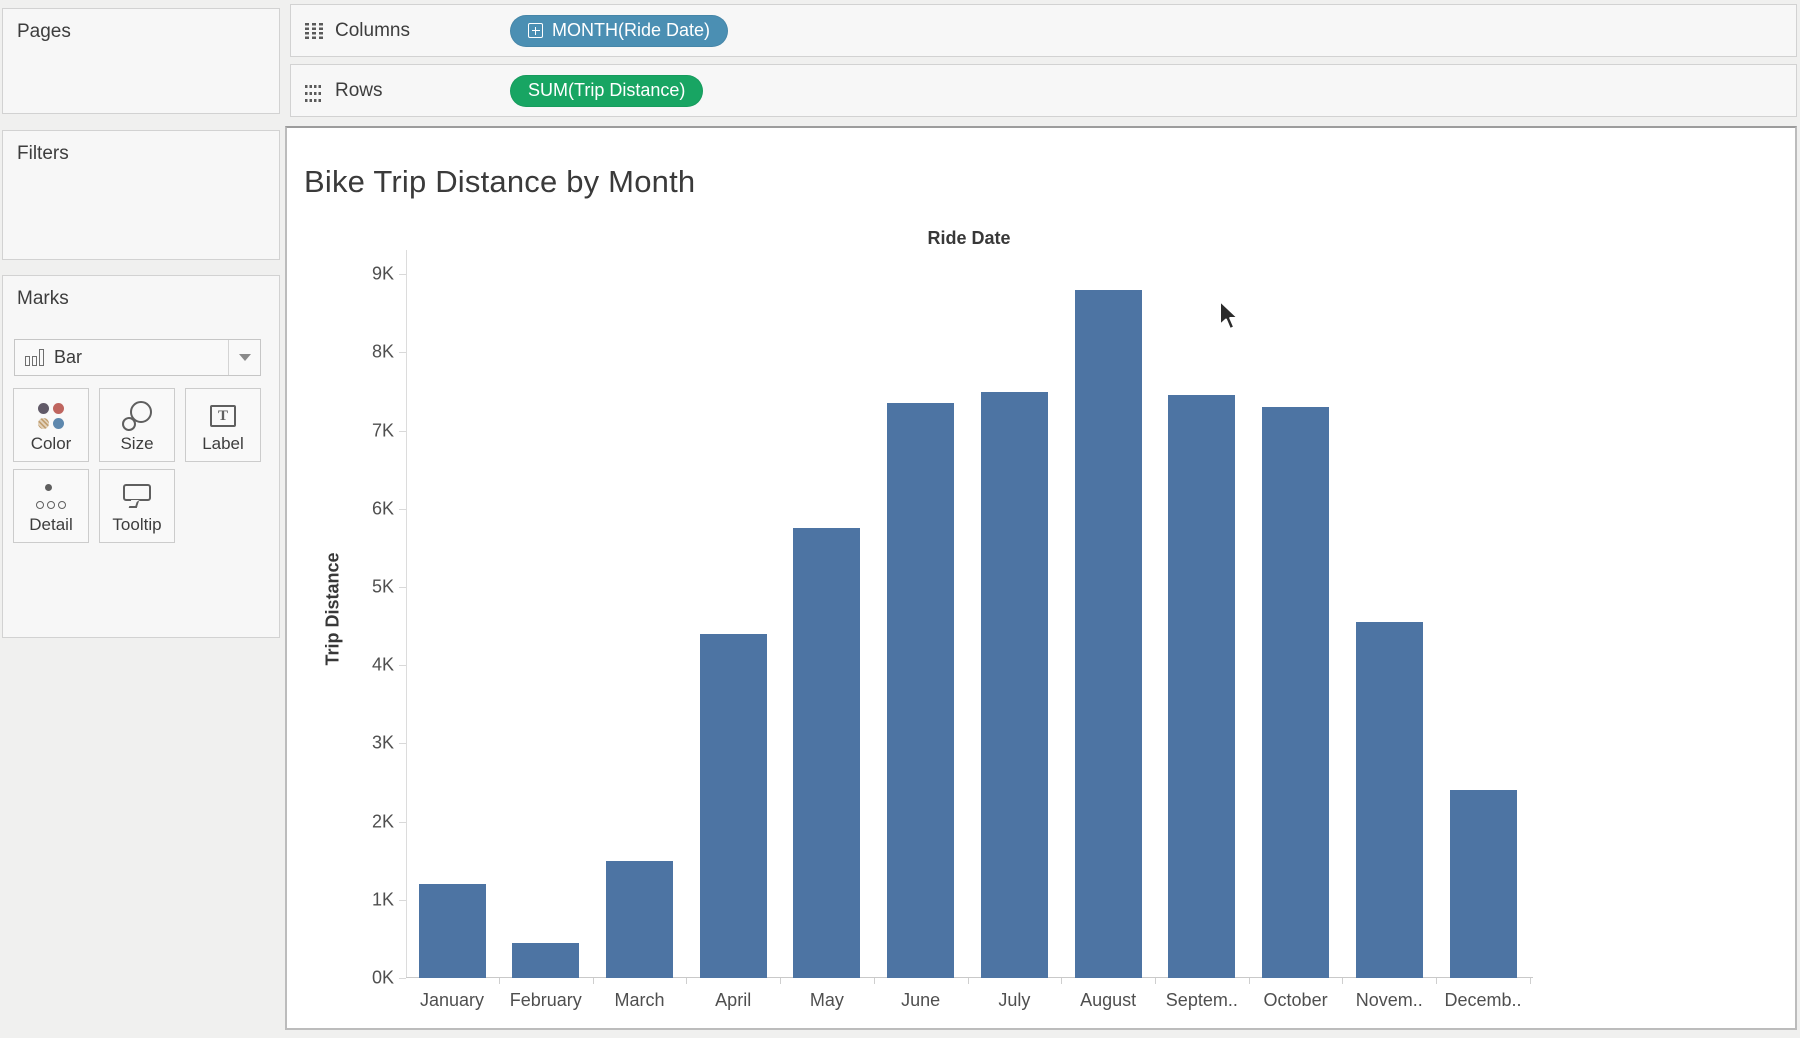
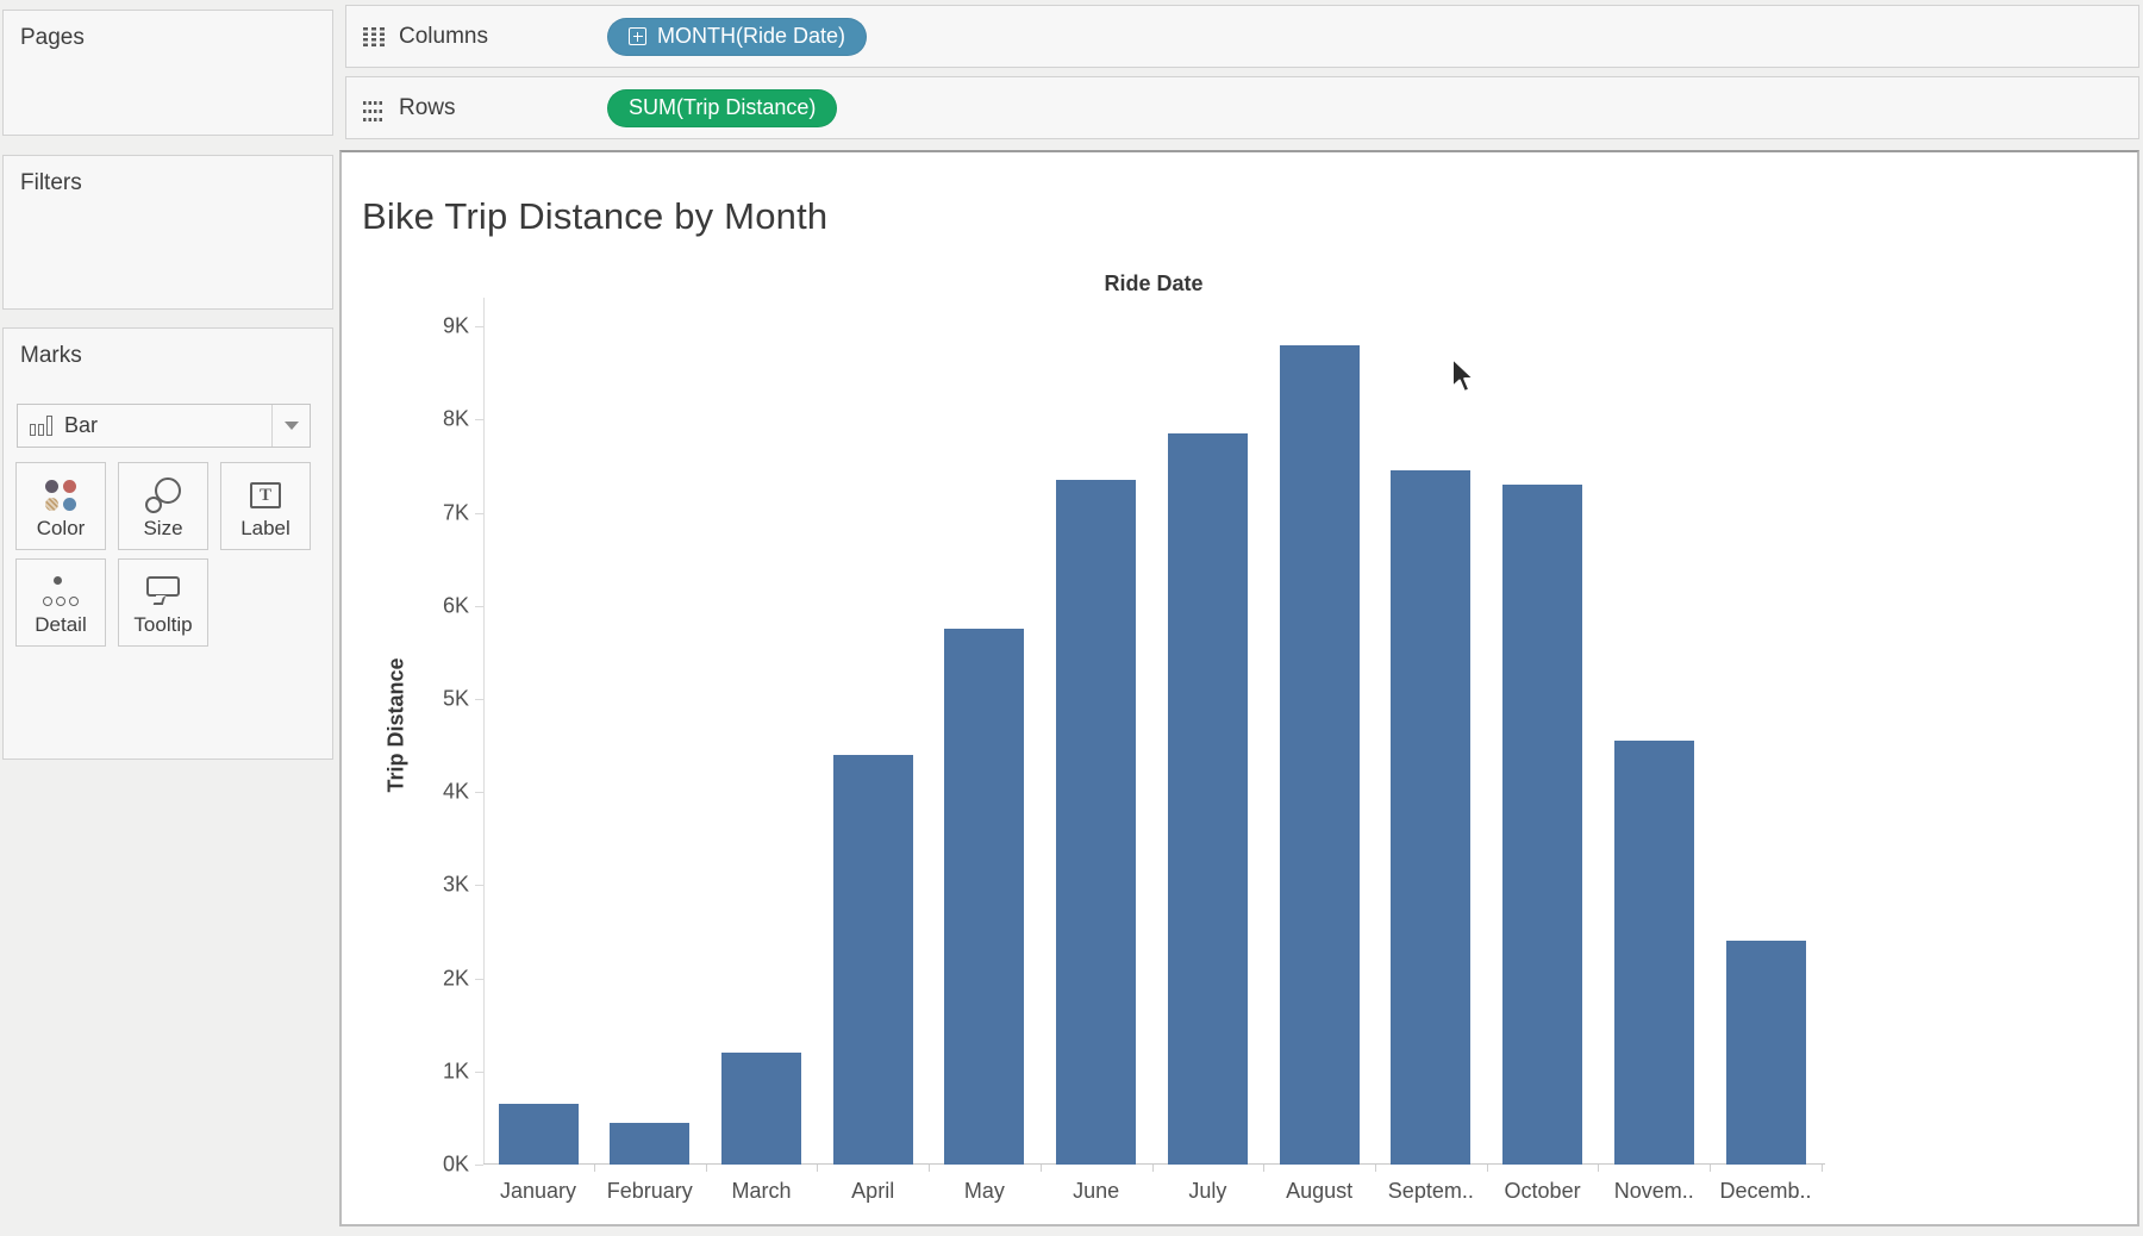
January: 1.2K -> 0.6K
March: 1.5K -> 1.2K
July: 7.5K -> 7.8K
